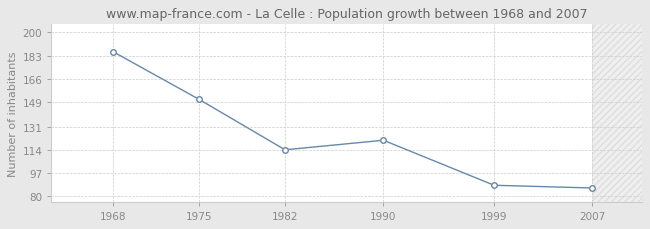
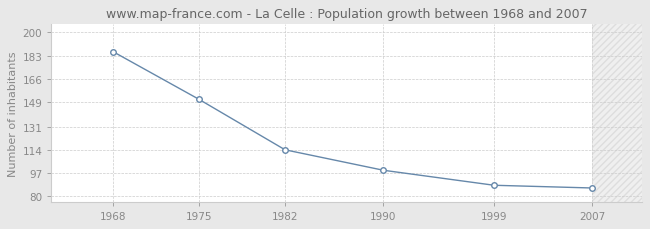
1990: 121 -> 99
